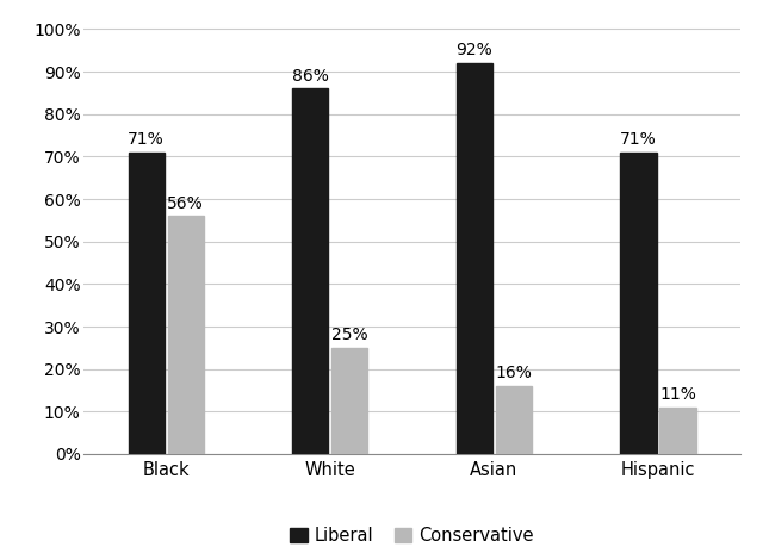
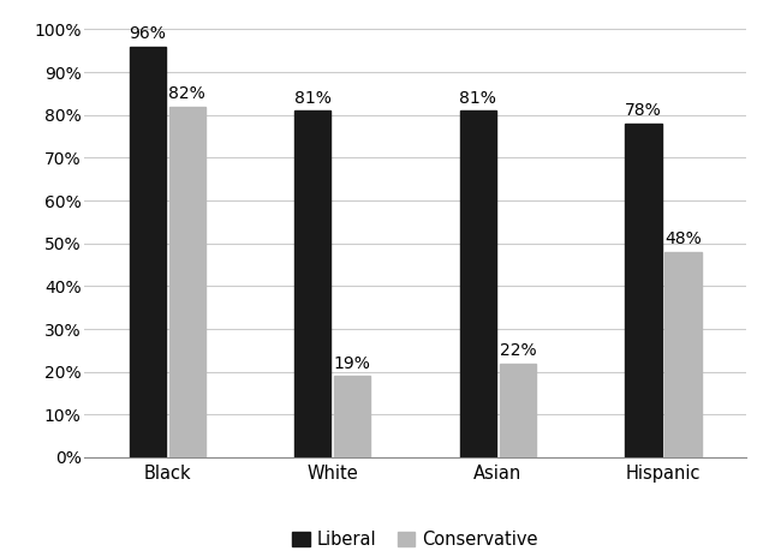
Liberal/Black: 71% -> 96%
Conservative/Black: 56% -> 82%
Liberal/White: 86% -> 81%
Conservative/White: 25% -> 19%
Liberal/Asian: 92% -> 81%
Conservative/Asian: 16% -> 22%
Liberal/Hispanic: 71% -> 78%
Conservative/Hispanic: 11% -> 48%
